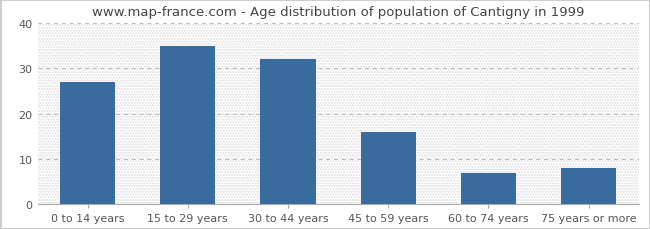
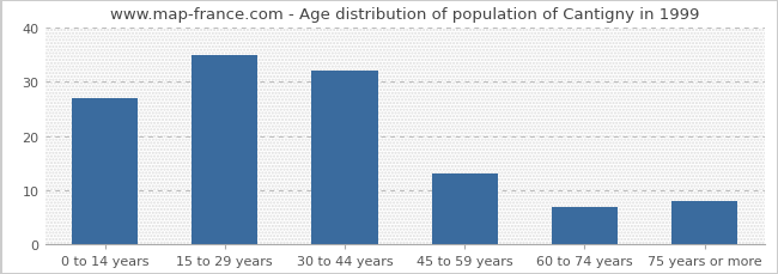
45 to 59 years: 16 -> 13
